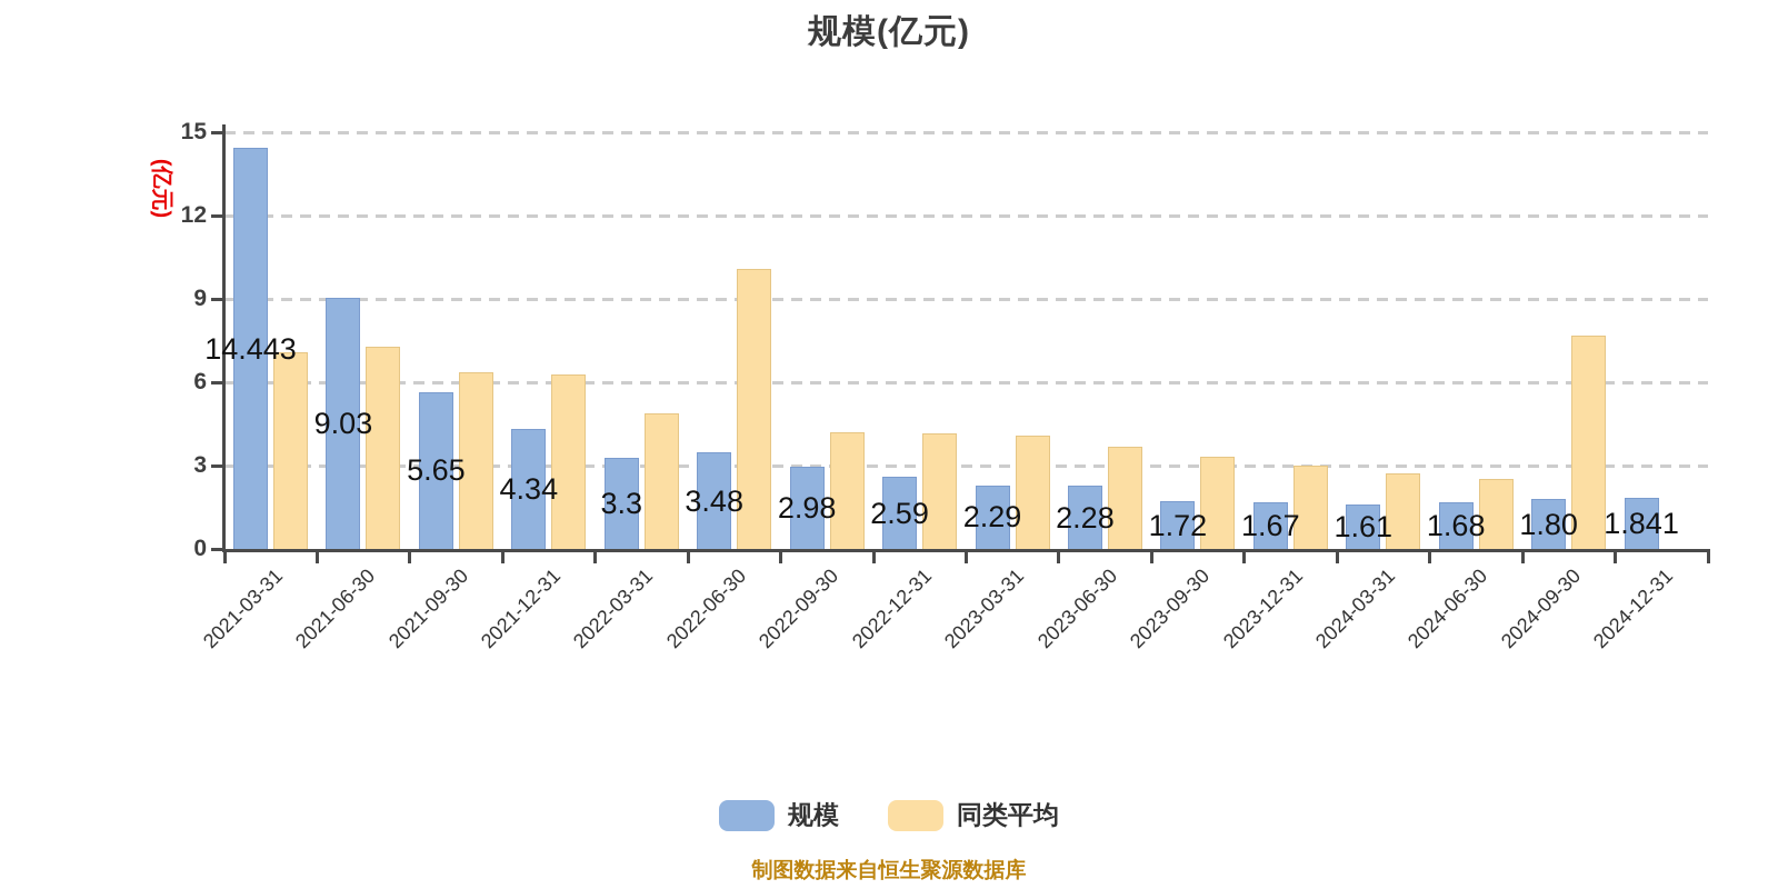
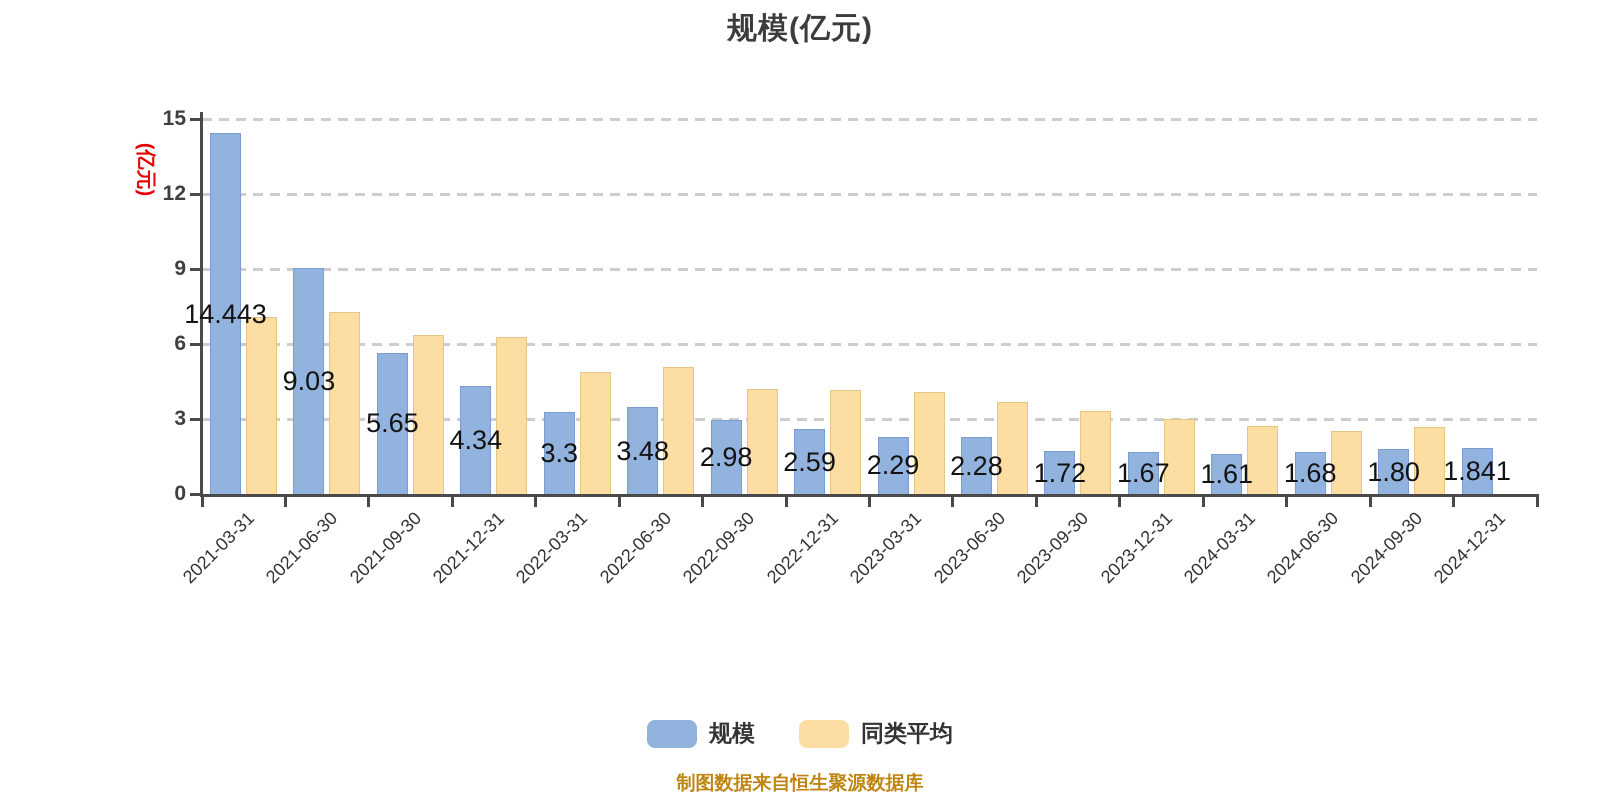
同类平均/2022-06-30: 10.1 -> 5.1
同类平均/2024-09-30: 7.7 -> 2.7
